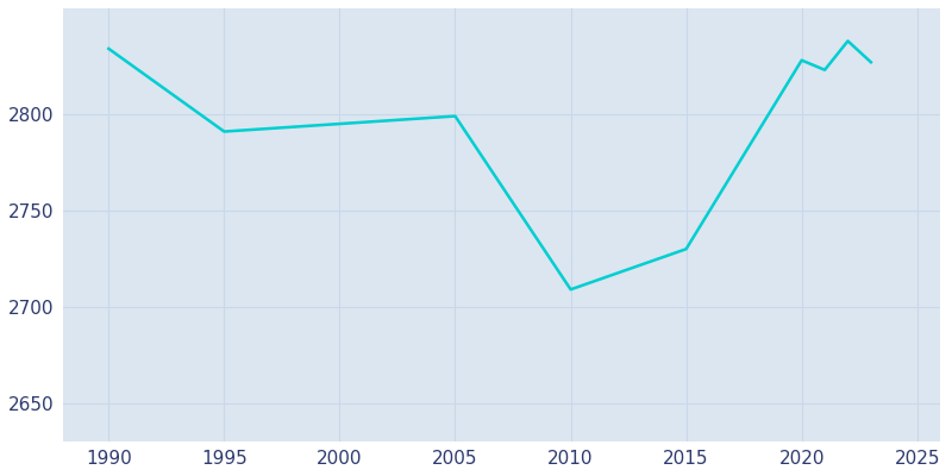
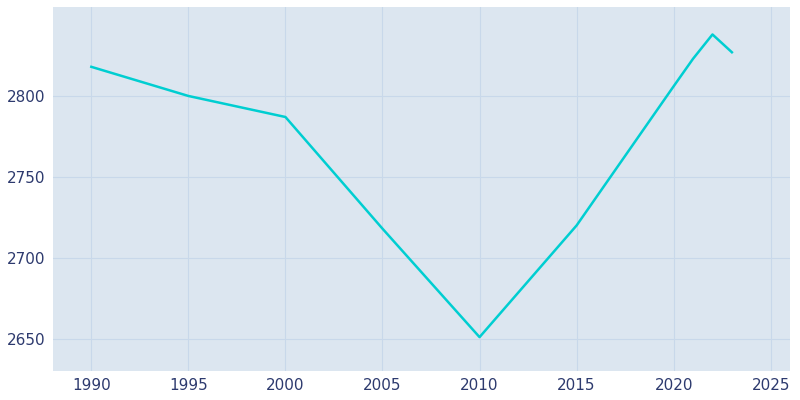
1990: 2834 -> 2818
1995: 2791 -> 2800
2000: 2795 -> 2787
2005: 2799 -> 2718
2010: 2709 -> 2651
2015: 2730 -> 2720
2020: 2828 -> 2806
